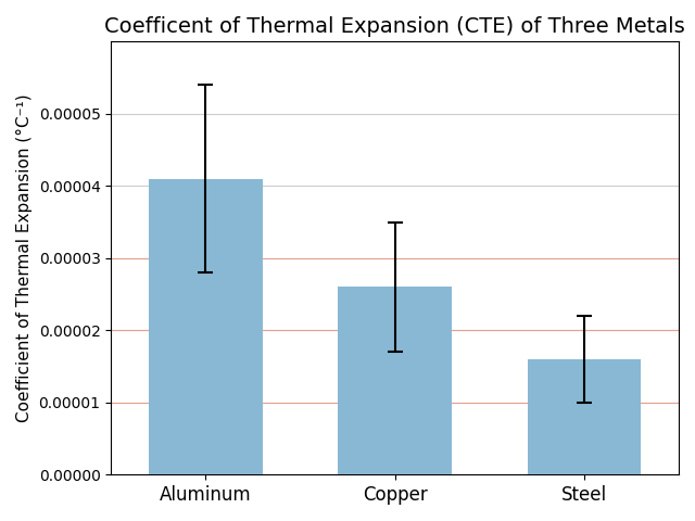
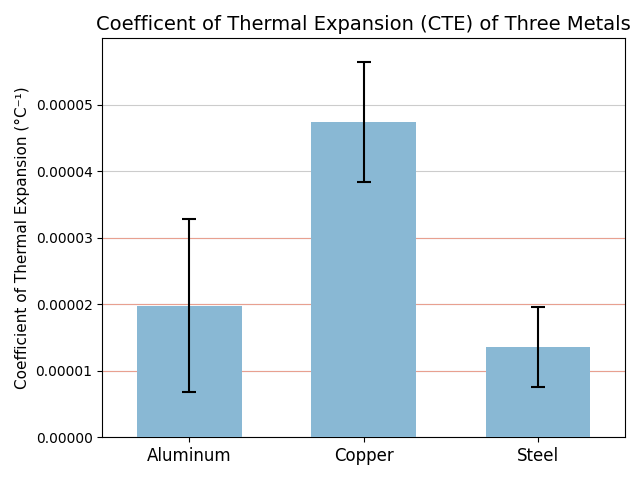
Aluminum: 0.0000410 -> 0.0000198
Copper: 0.0000260 -> 0.0000474
Steel: 0.0000160 -> 0.0000136
